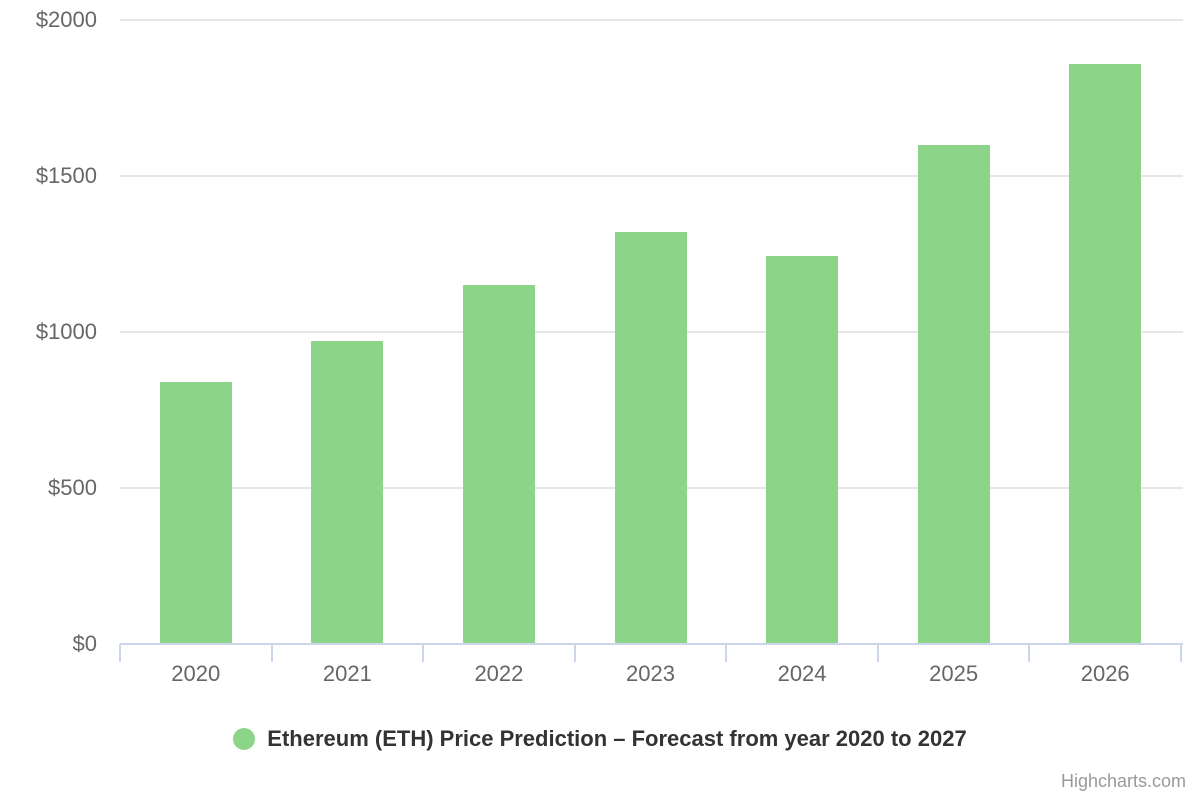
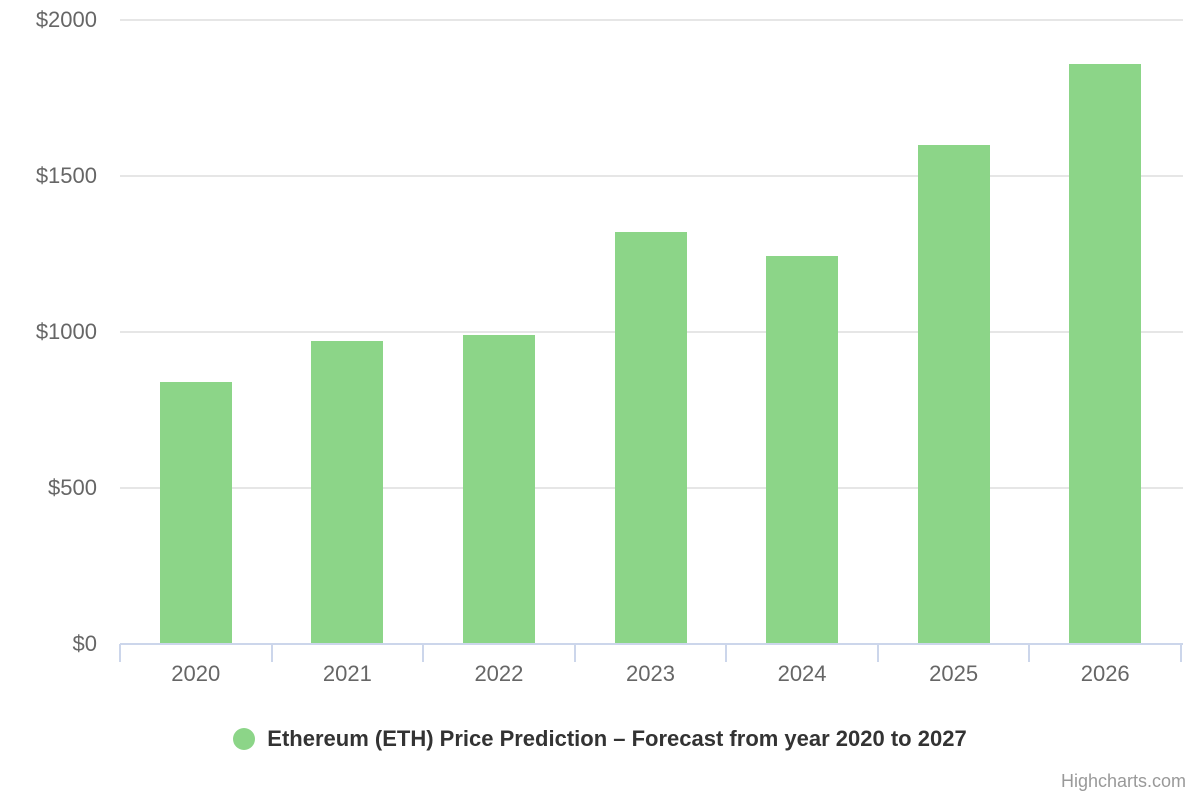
2022: $1150 -> $990
